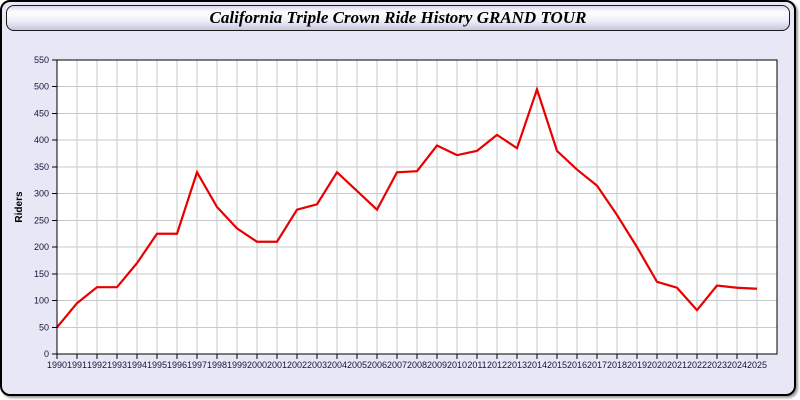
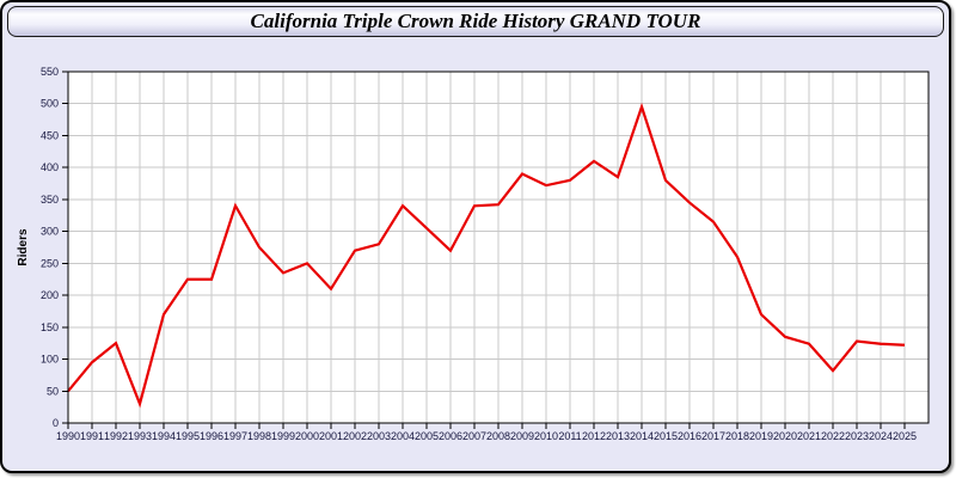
1993: 120 -> 30
2000: 210 -> 250
2019: 200 -> 170
